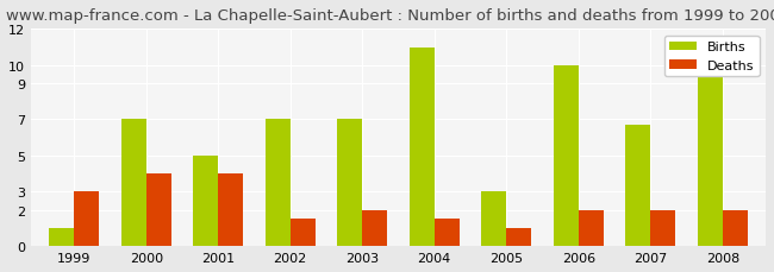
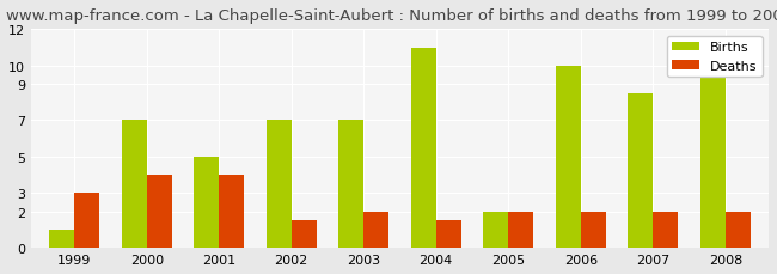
Births/2005: 3.0 -> 2.0
Deaths/2005: 1.0 -> 2.0
Births/2007: 6.7 -> 8.5
